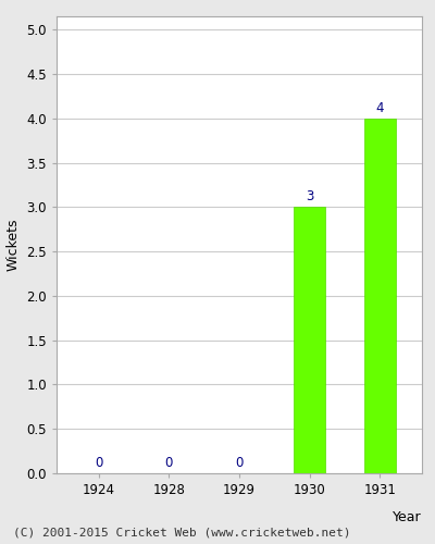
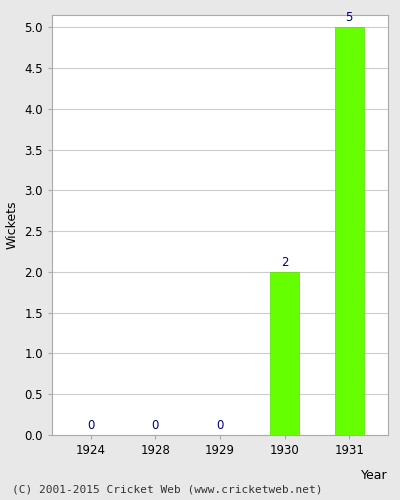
1930: 3 -> 2
1931: 4 -> 5
